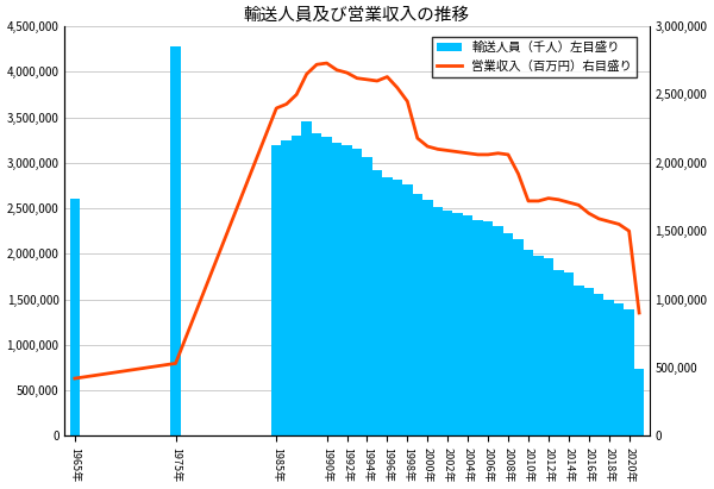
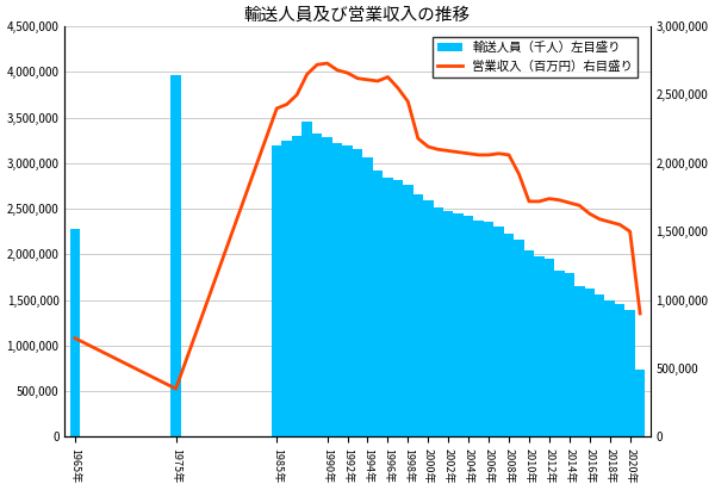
輸送人員（千人）左目盛り/1965年: 2,600,000 -> 2,280,000
営業収入（百万円）右目盛り/1965年: 420,000 -> 720,000
輸送人員（千人）左目盛り/1975年: 4,280,000 -> 3,960,000
営業収入（百万円）右目盛り/1975年: 530,000 -> 350,000
